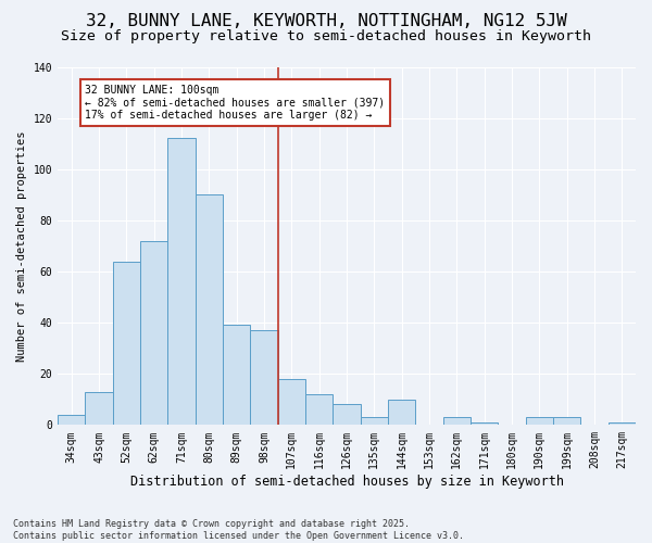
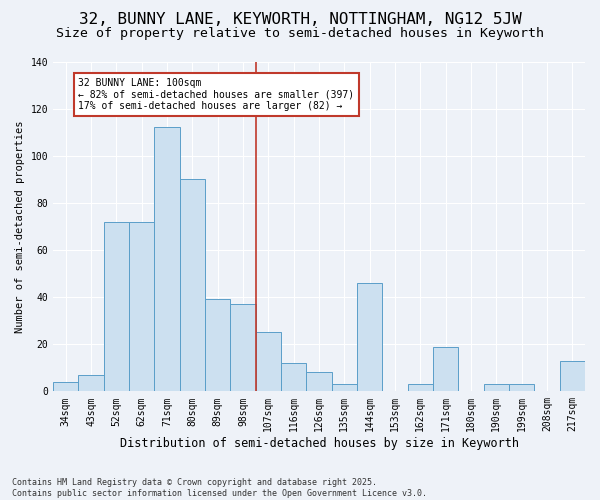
43sqm: 13 -> 7
52sqm: 64 -> 72
107sqm: 18 -> 25
144sqm: 10 -> 46
171sqm: 1 -> 19
217sqm: 1 -> 13
